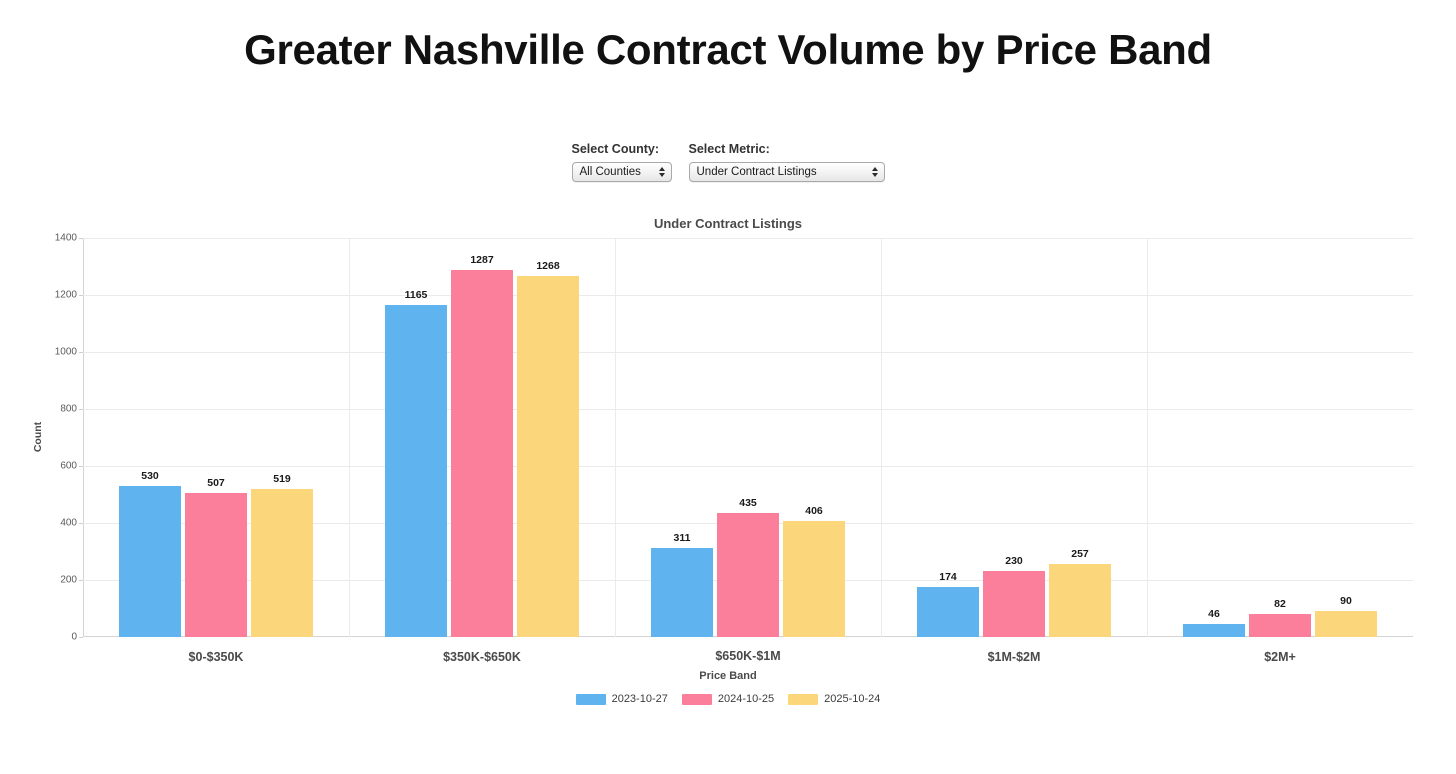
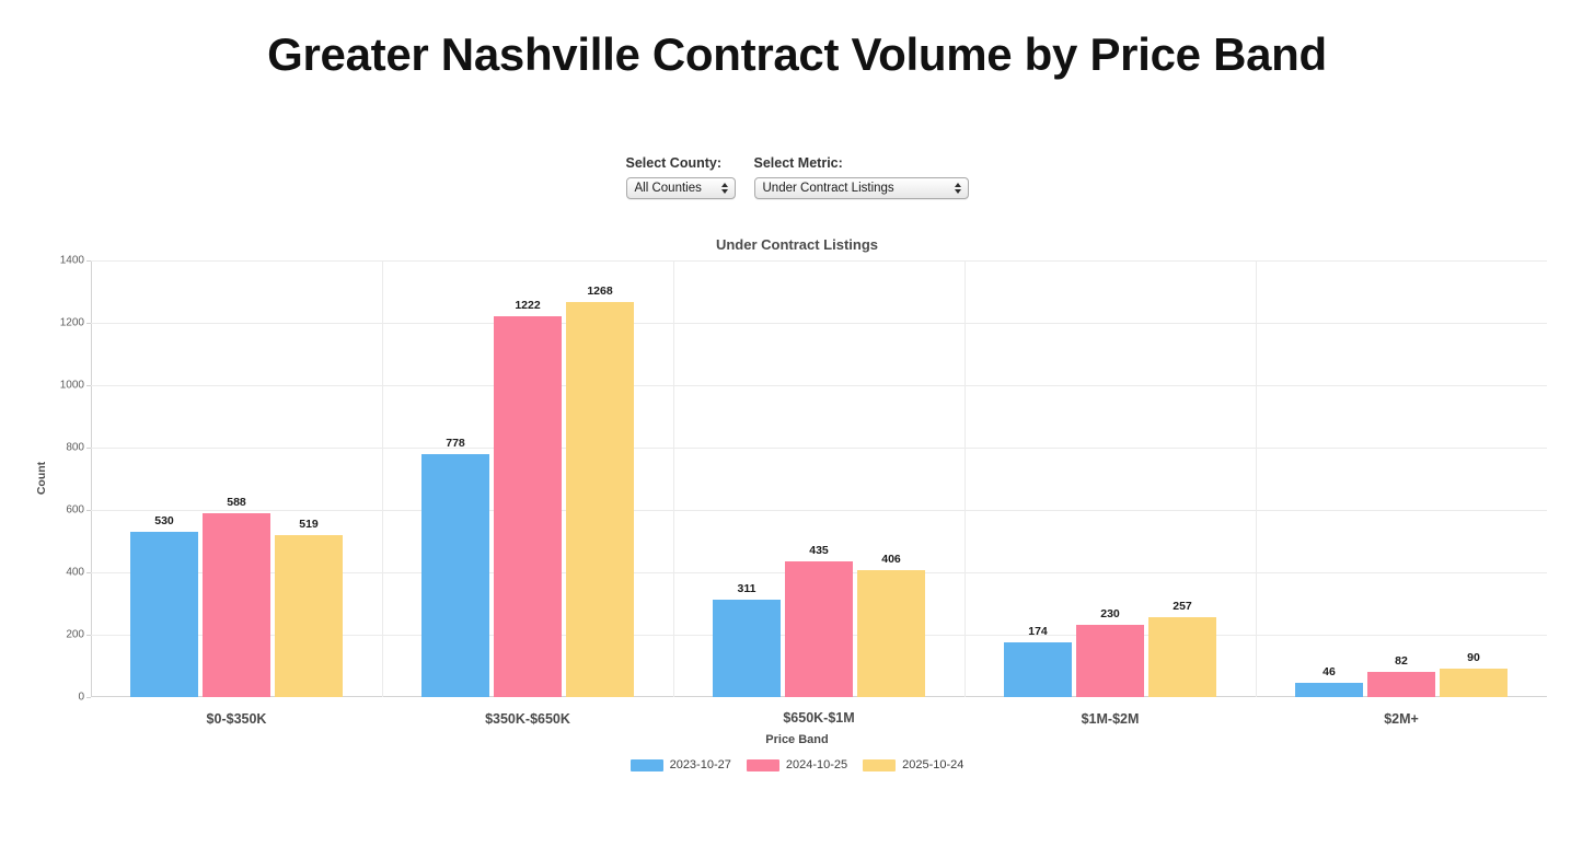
2024-10-25/$0-$350K: 507 -> 588
2023-10-27/$350K-$650K: 1165 -> 778
2024-10-25/$350K-$650K: 1287 -> 1222
